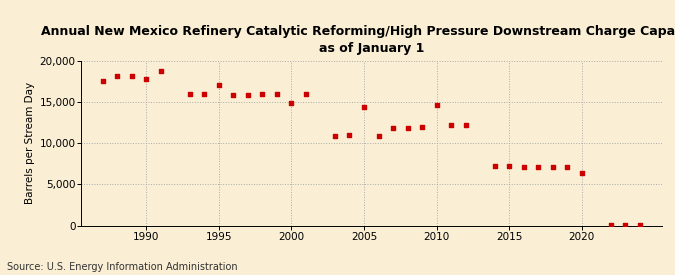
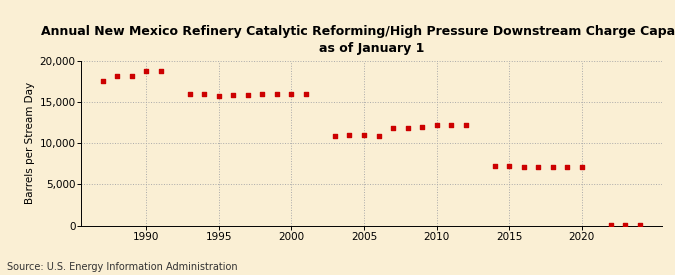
1990: 17,800 -> 18,700
1995: 17,000 -> 15,700
2000: 14,800 -> 15,900
2005: 14,400 -> 11,000
2010: 14,600 -> 12,200
2020: 6,400 -> 7,100
